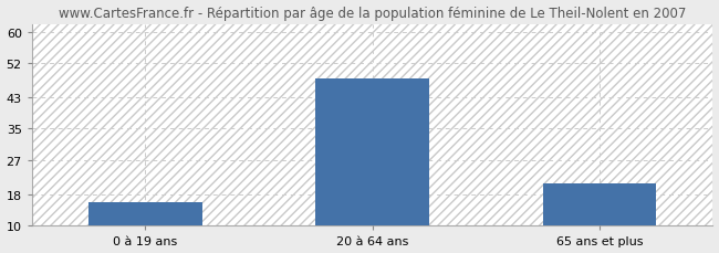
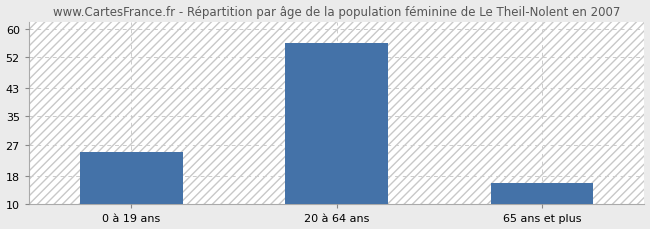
0 à 19 ans: 16 -> 25
20 à 64 ans: 48 -> 56
65 ans et plus: 21 -> 16
